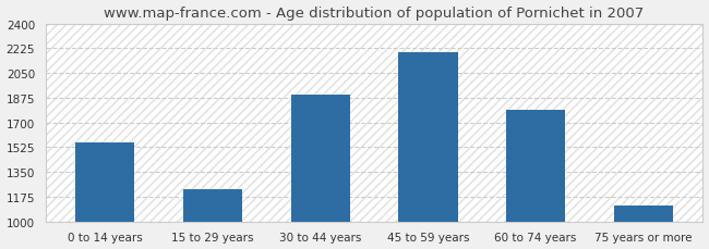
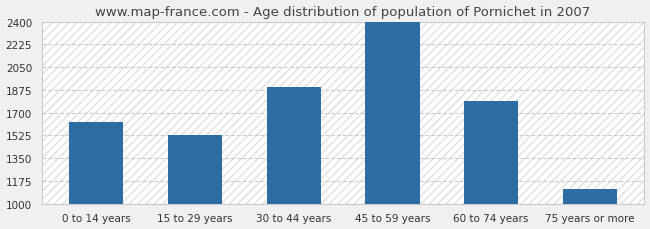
0 to 14 years: 1560 -> 1620
15 to 29 years: 1230 -> 1530
45 to 59 years: 2200 -> 2400
